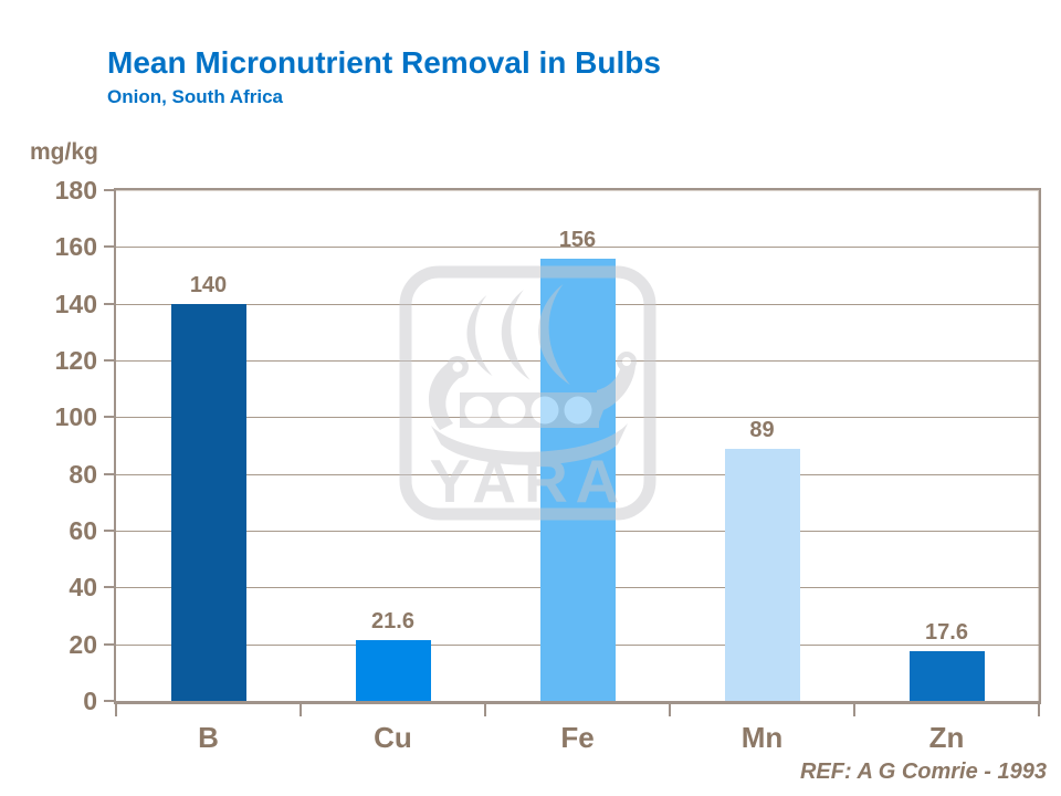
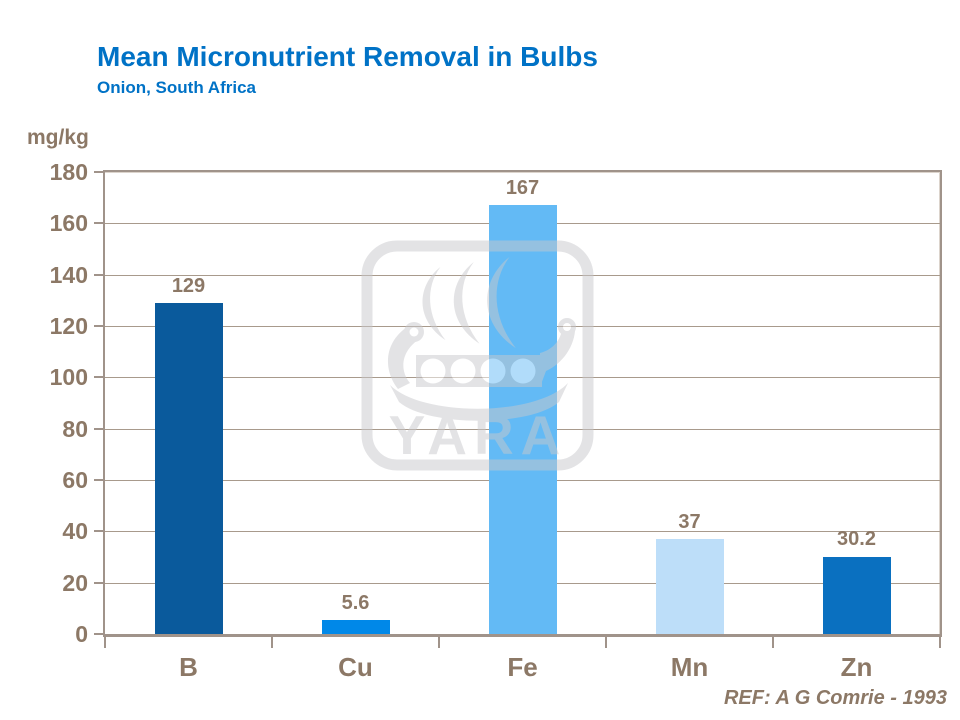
B: 140 -> 129
Cu: 21.6 -> 5.6
Fe: 156 -> 167
Mn: 89 -> 37
Zn: 17.6 -> 30.2
